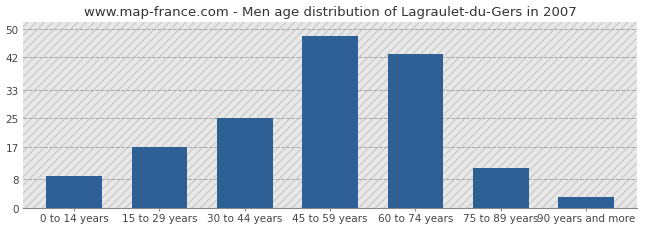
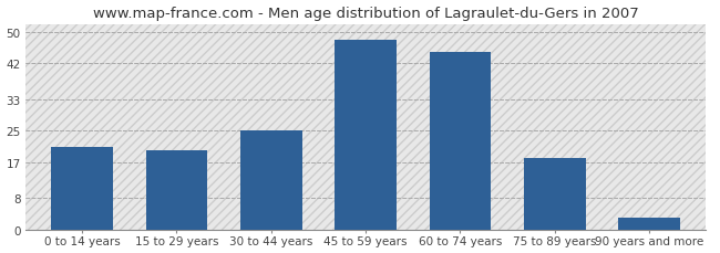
0 to 14 years: 9 -> 21
15 to 29 years: 17 -> 20
60 to 74 years: 43 -> 45
75 to 89 years: 11 -> 18
